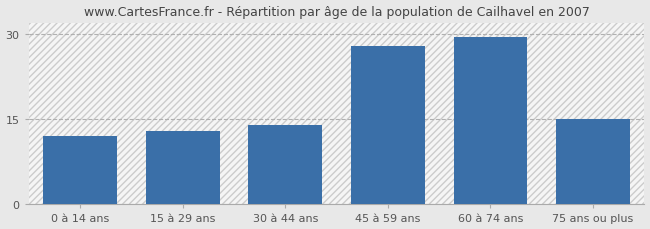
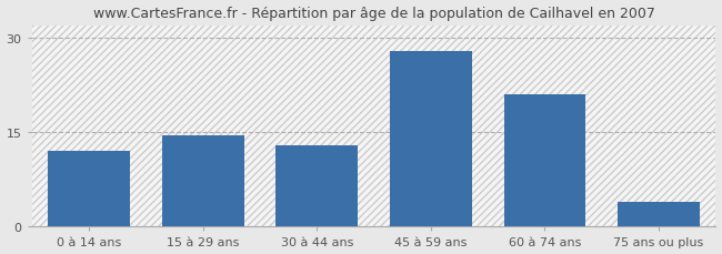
15 à 29 ans: 13.0 -> 14.6
30 à 44 ans: 14.0 -> 13.0
60 à 74 ans: 29.5 -> 21.0
75 ans ou plus: 15.0 -> 4.0
